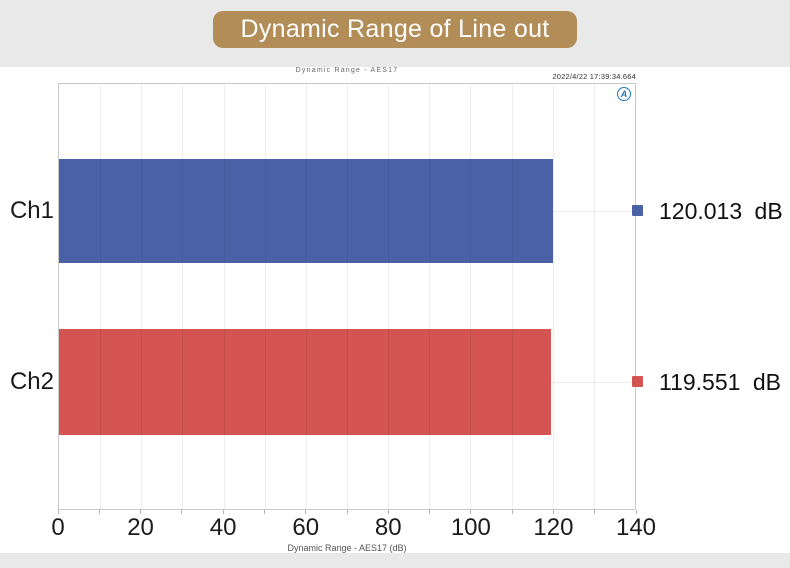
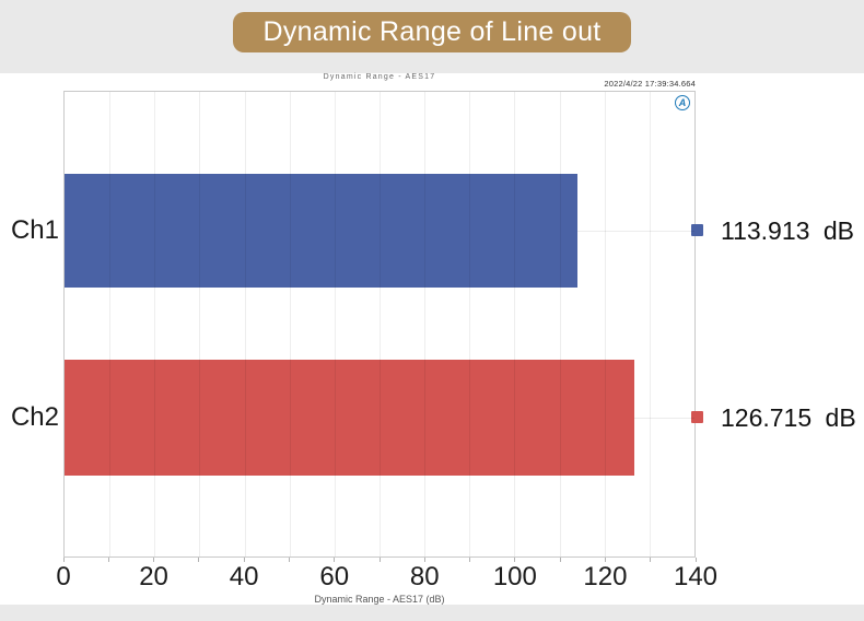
Ch1: 120.013 -> 113.913
Ch2: 119.551 -> 126.715
